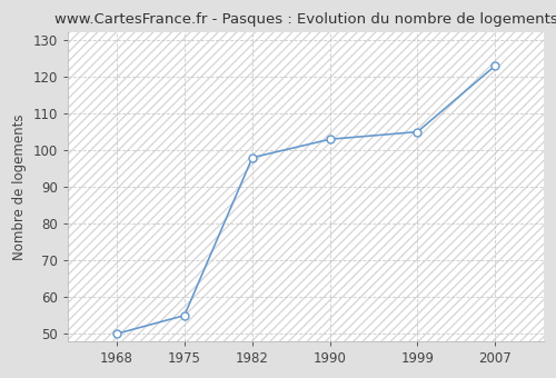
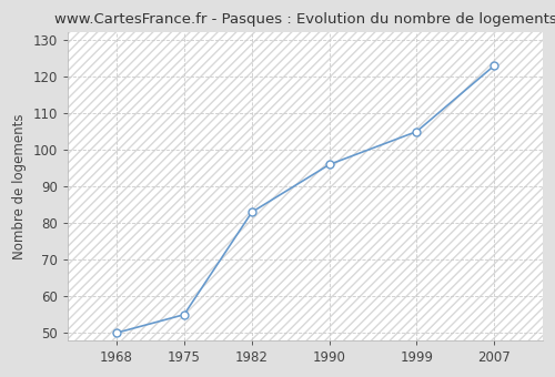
1982: 98 -> 83
1990: 103 -> 96
